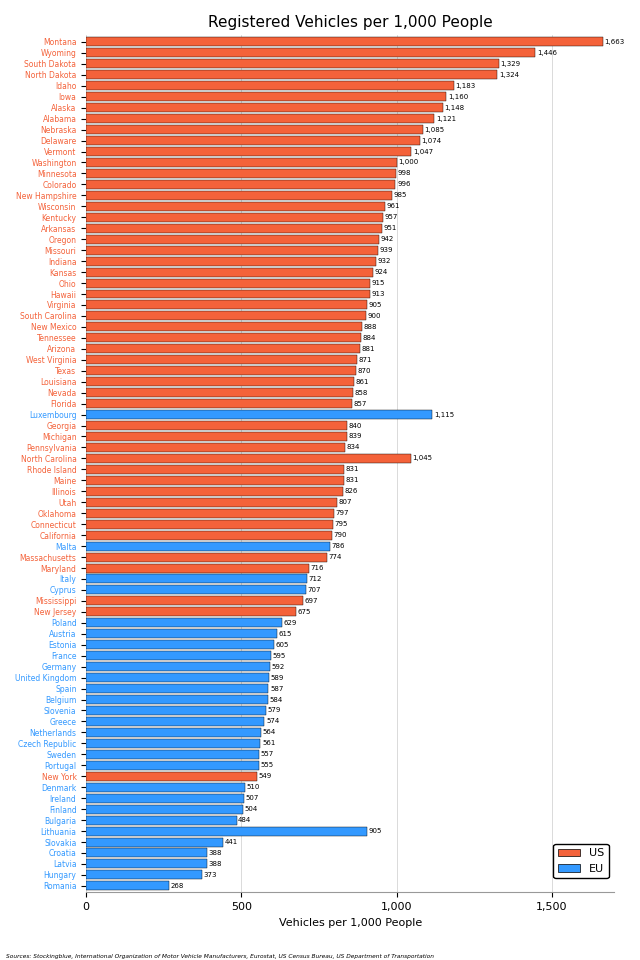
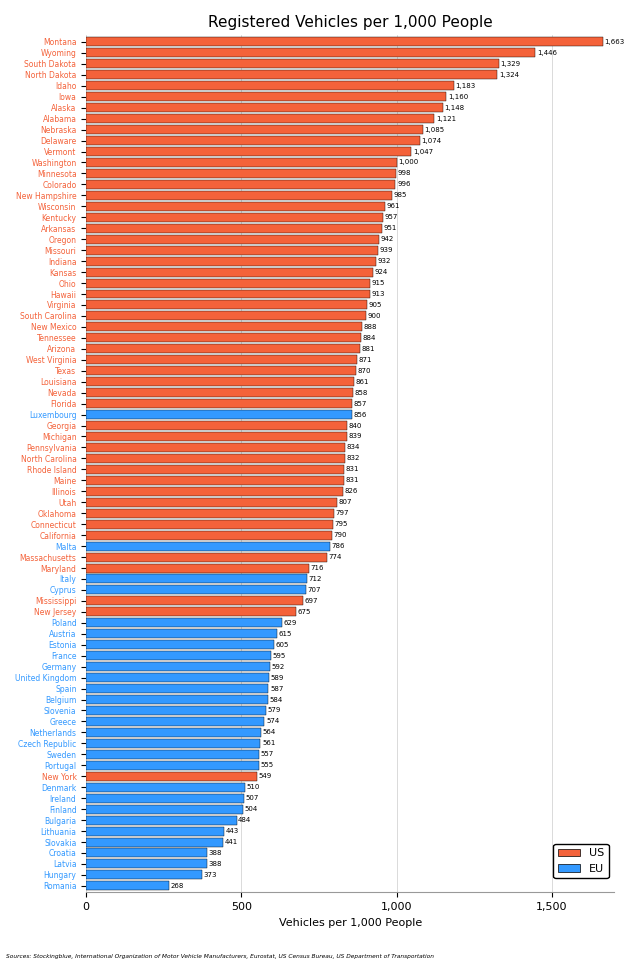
Luxembourg: 1,115 -> 856
North Carolina: 1,045 -> 832
Lithuania: 905 -> 443
